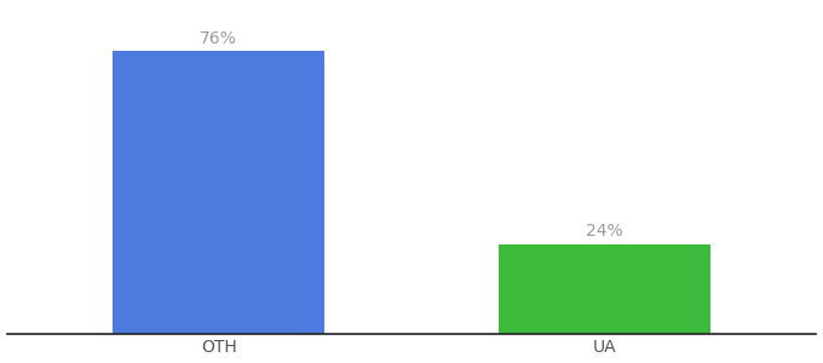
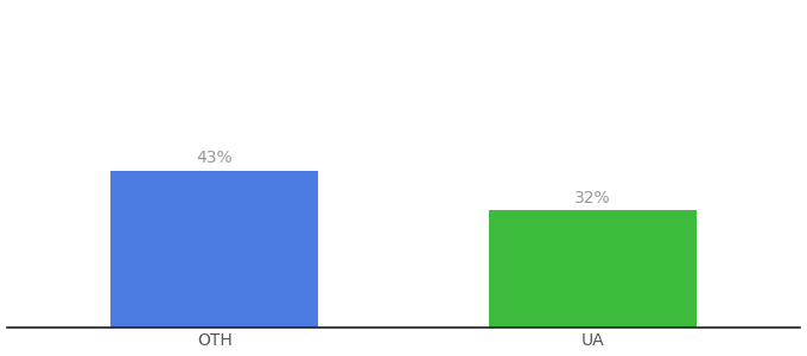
OTH: 76% -> 43%
UA: 24% -> 32%
